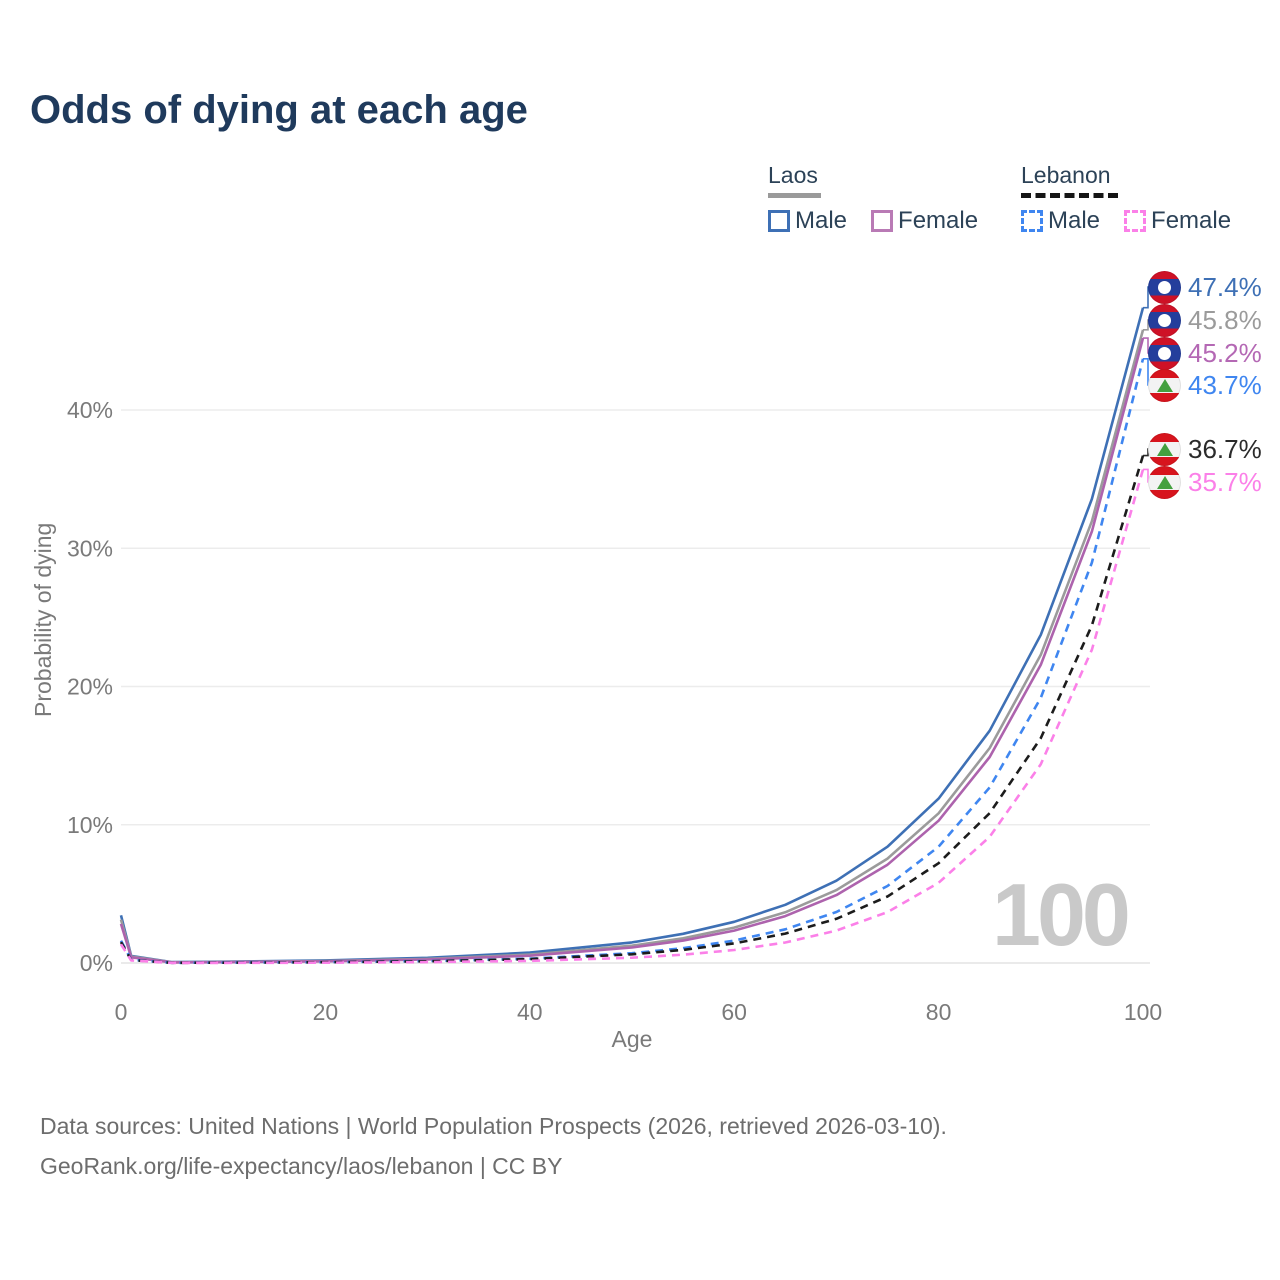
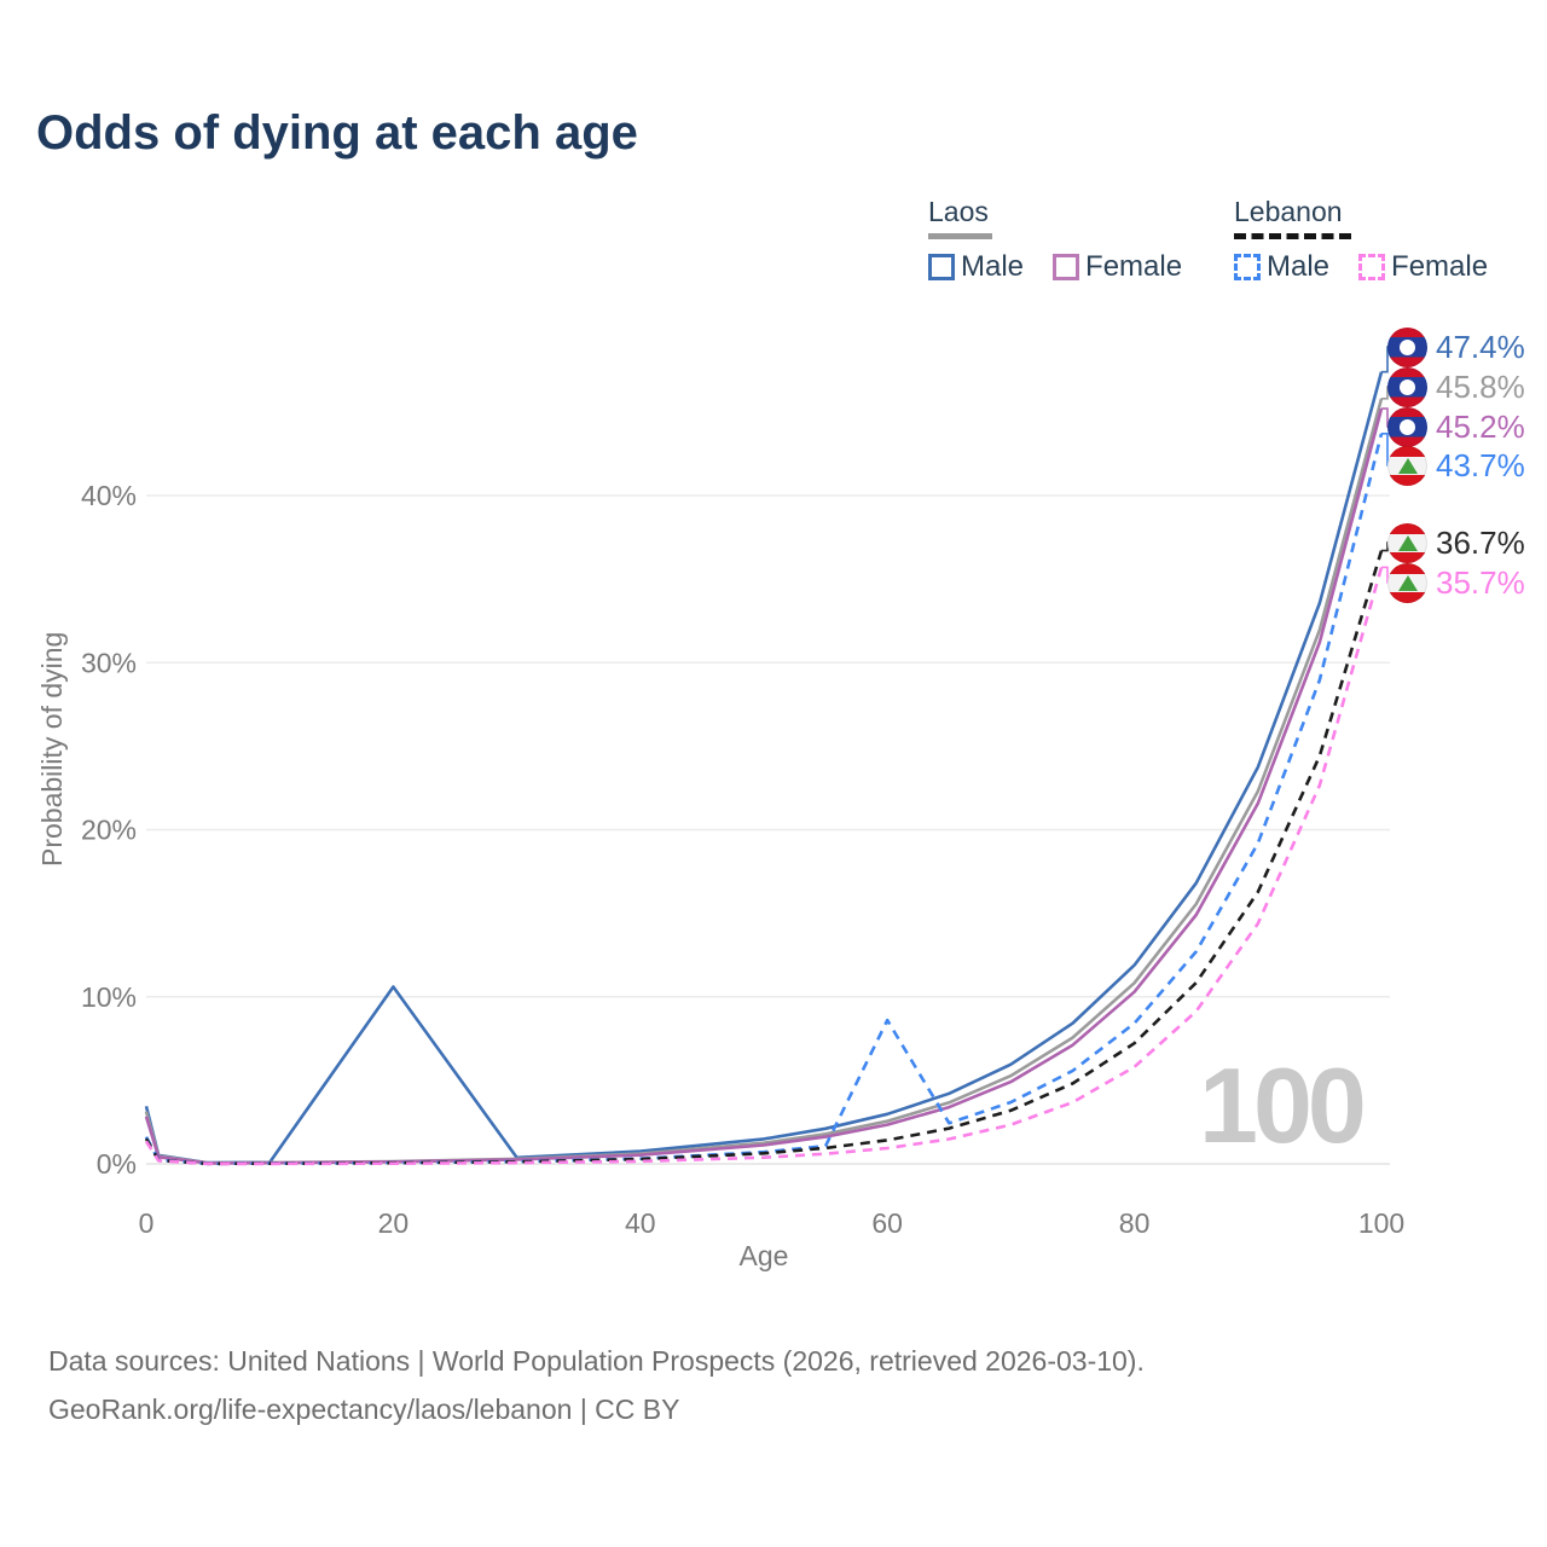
Laos Male/20: 0.2% -> 10.6%
Lebanon Male/60: 1.6% -> 8.6%
